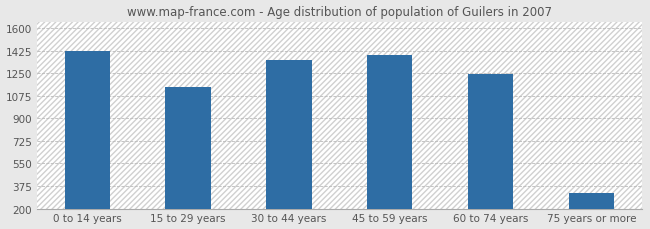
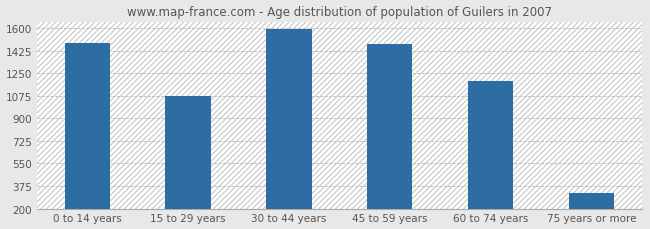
0 to 14 years: 1420 -> 1480
15 to 29 years: 1140 -> 1080
30 to 44 years: 1350 -> 1600
45 to 59 years: 1390 -> 1480
60 to 74 years: 1240 -> 1180
